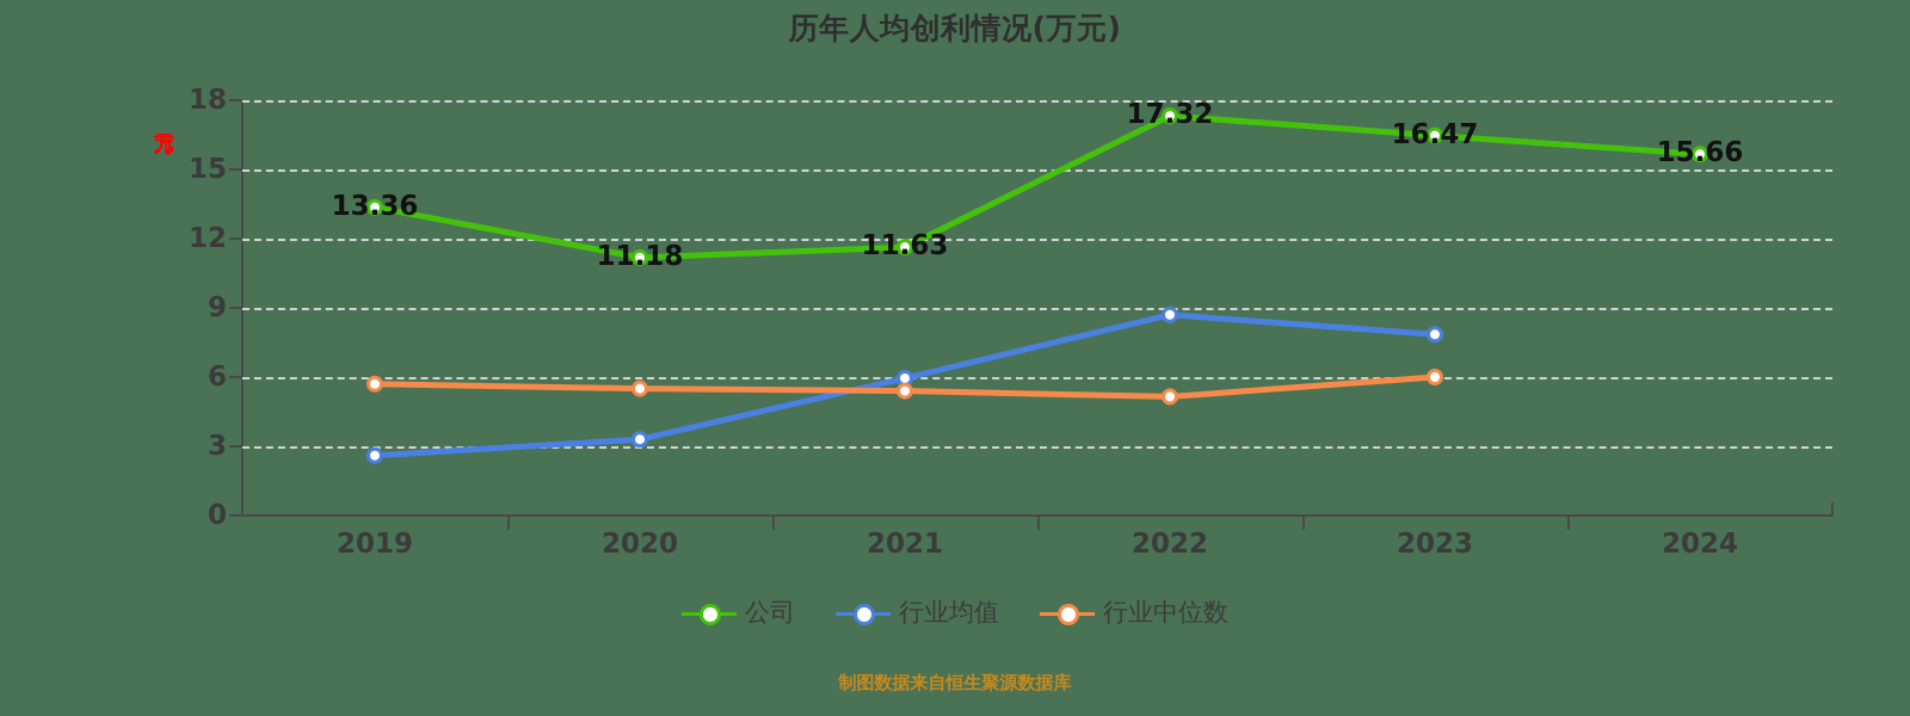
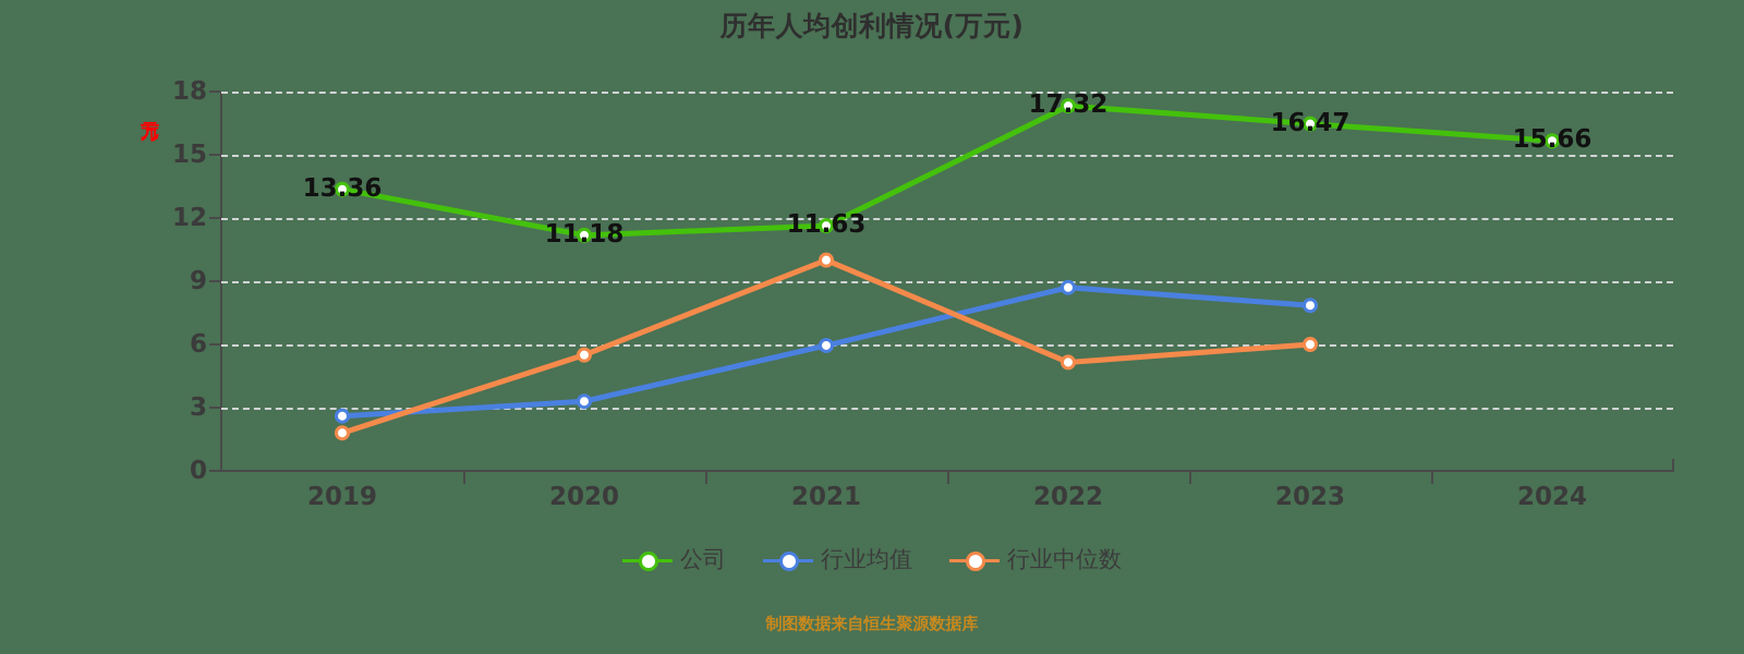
行业中位数/2019: 5.7 -> 1.8
行业中位数/2021: 5.4 -> 10.0
